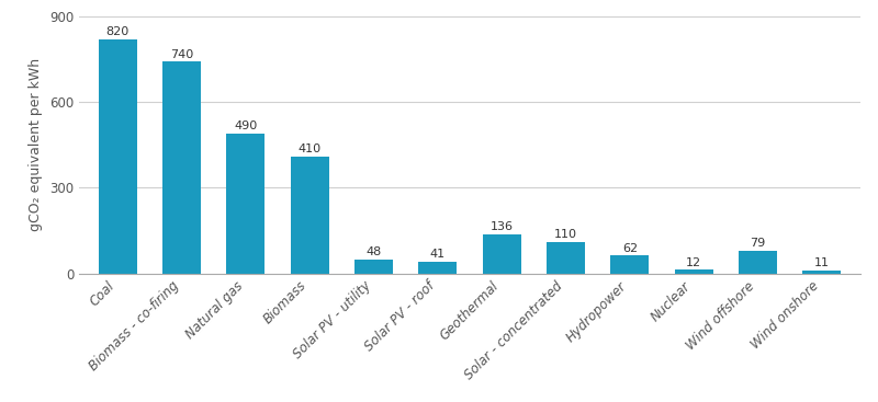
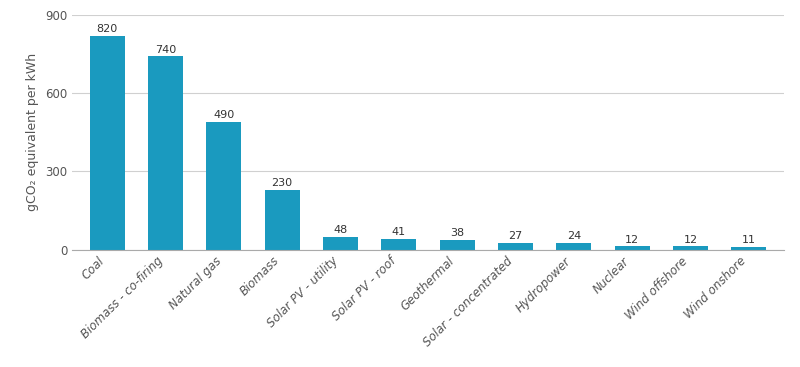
Biomass: 410 -> 230
Geothermal: 136 -> 38
Solar - concentrated: 110 -> 27
Hydropower: 62 -> 24
Wind offshore: 79 -> 12
